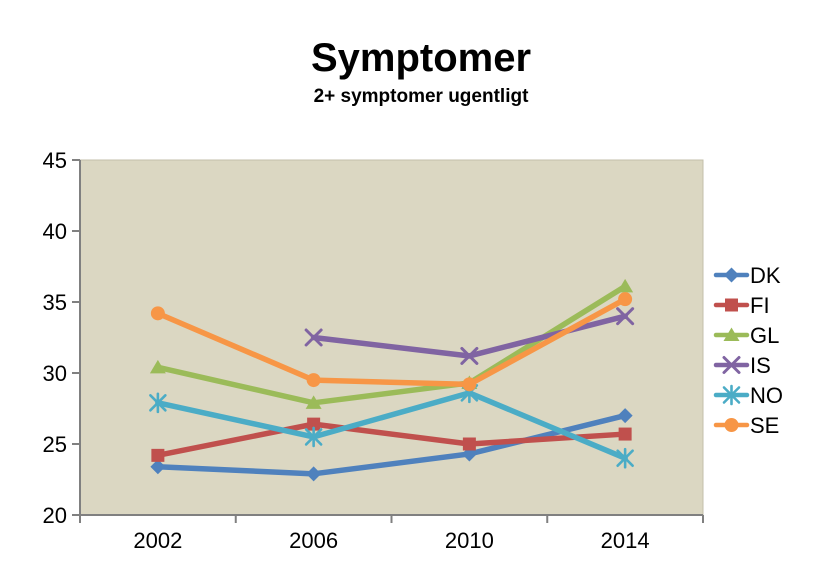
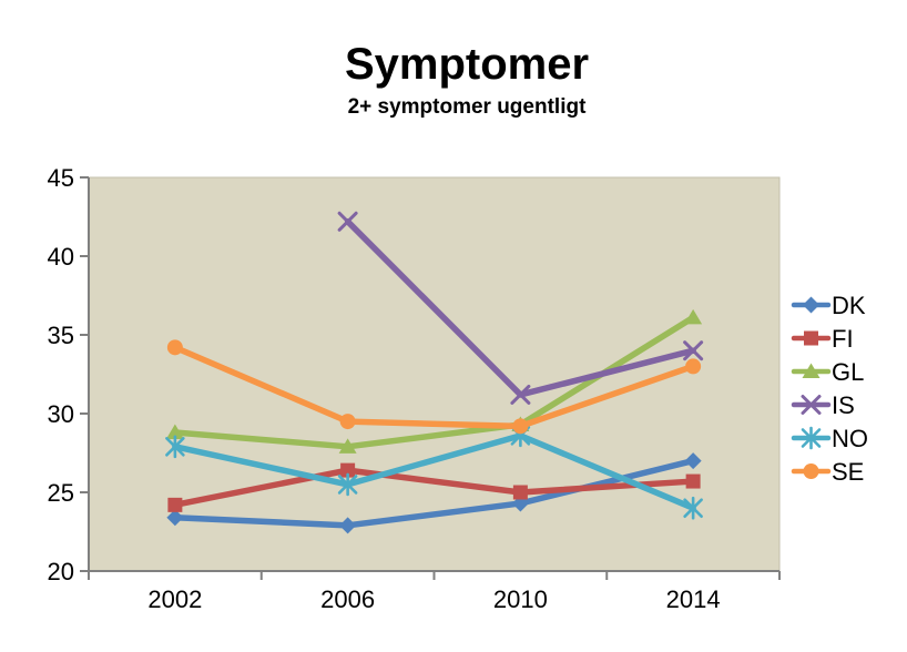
GL/2002: 30.4 -> 28.8
IS/2006: 32.5 -> 42.2
SE/2014: 35.2 -> 33.0
